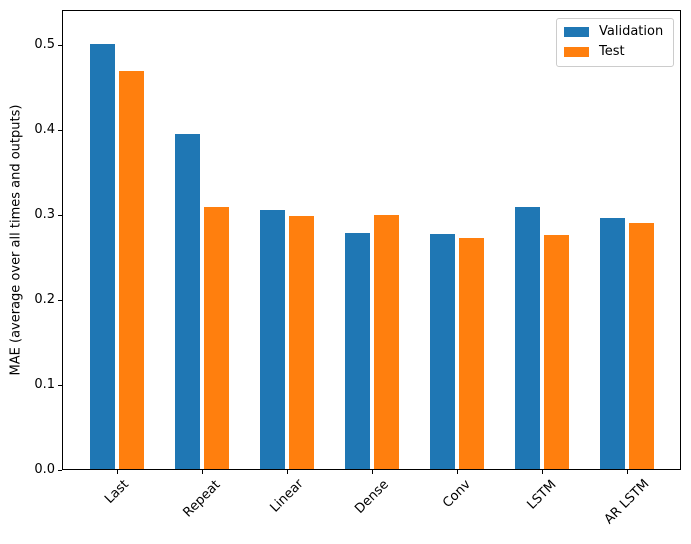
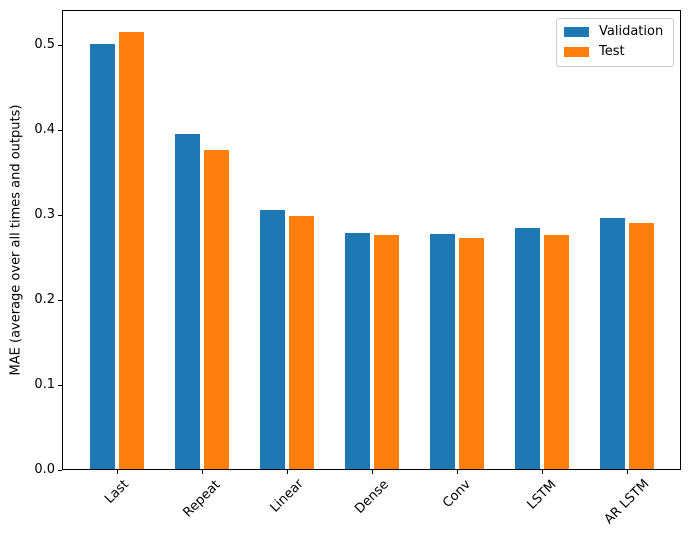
Test/Last: 0.47 -> 0.52
Test/Repeat: 0.31 -> 0.38
Test/Dense: 0.30 -> 0.28
Validation/LSTM: 0.31 -> 0.28
